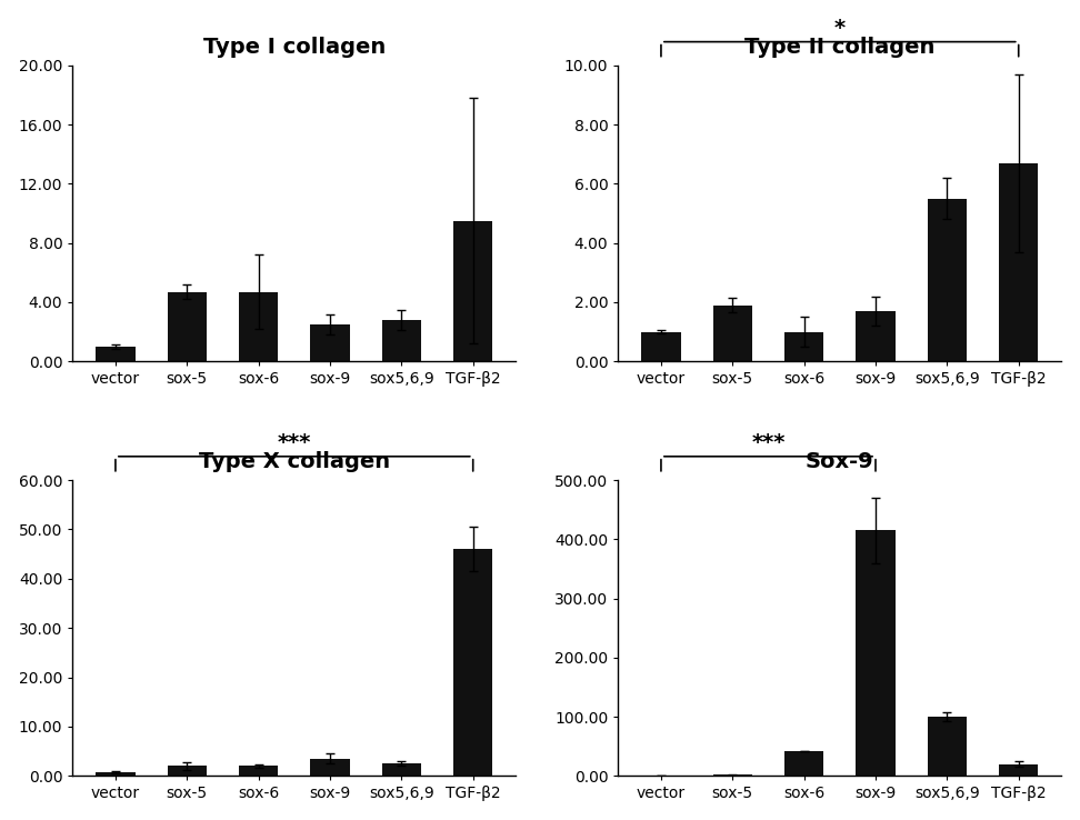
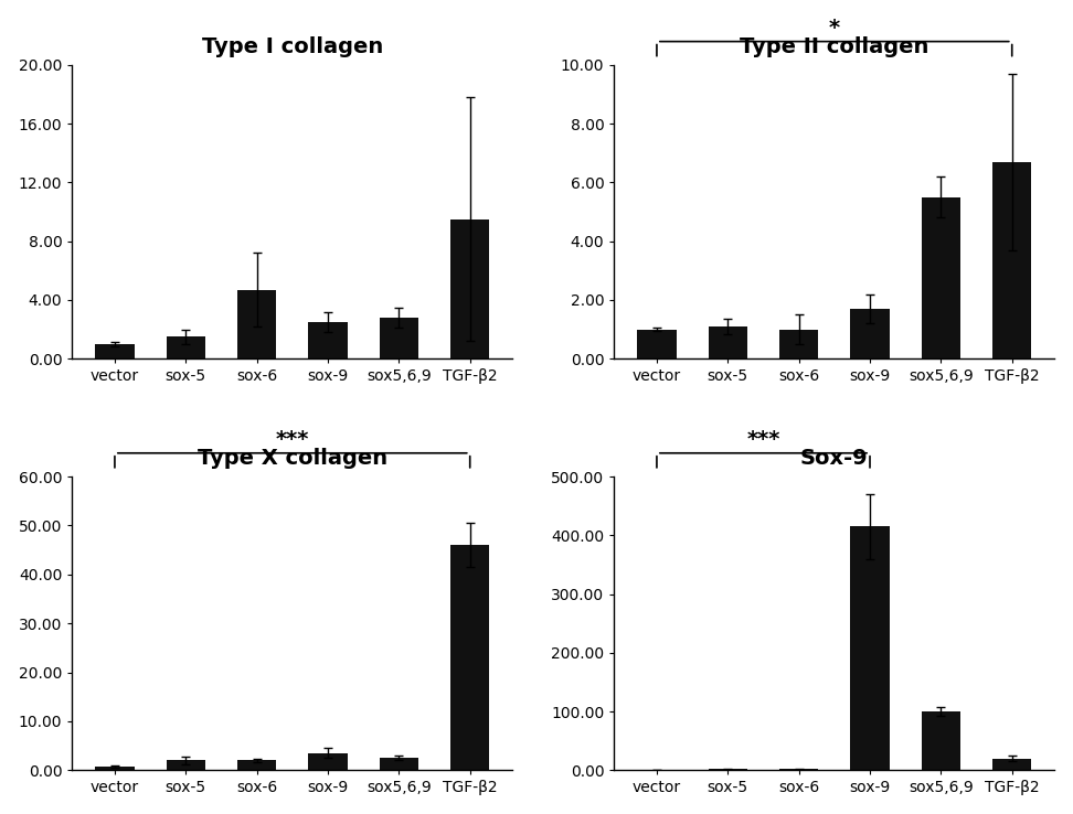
Type I collagen/sox-5: 4.7 -> 1.5
Type II collagen/sox-5: 1.9 -> 1.1
Sox-9/sox-6: 42 -> 2
